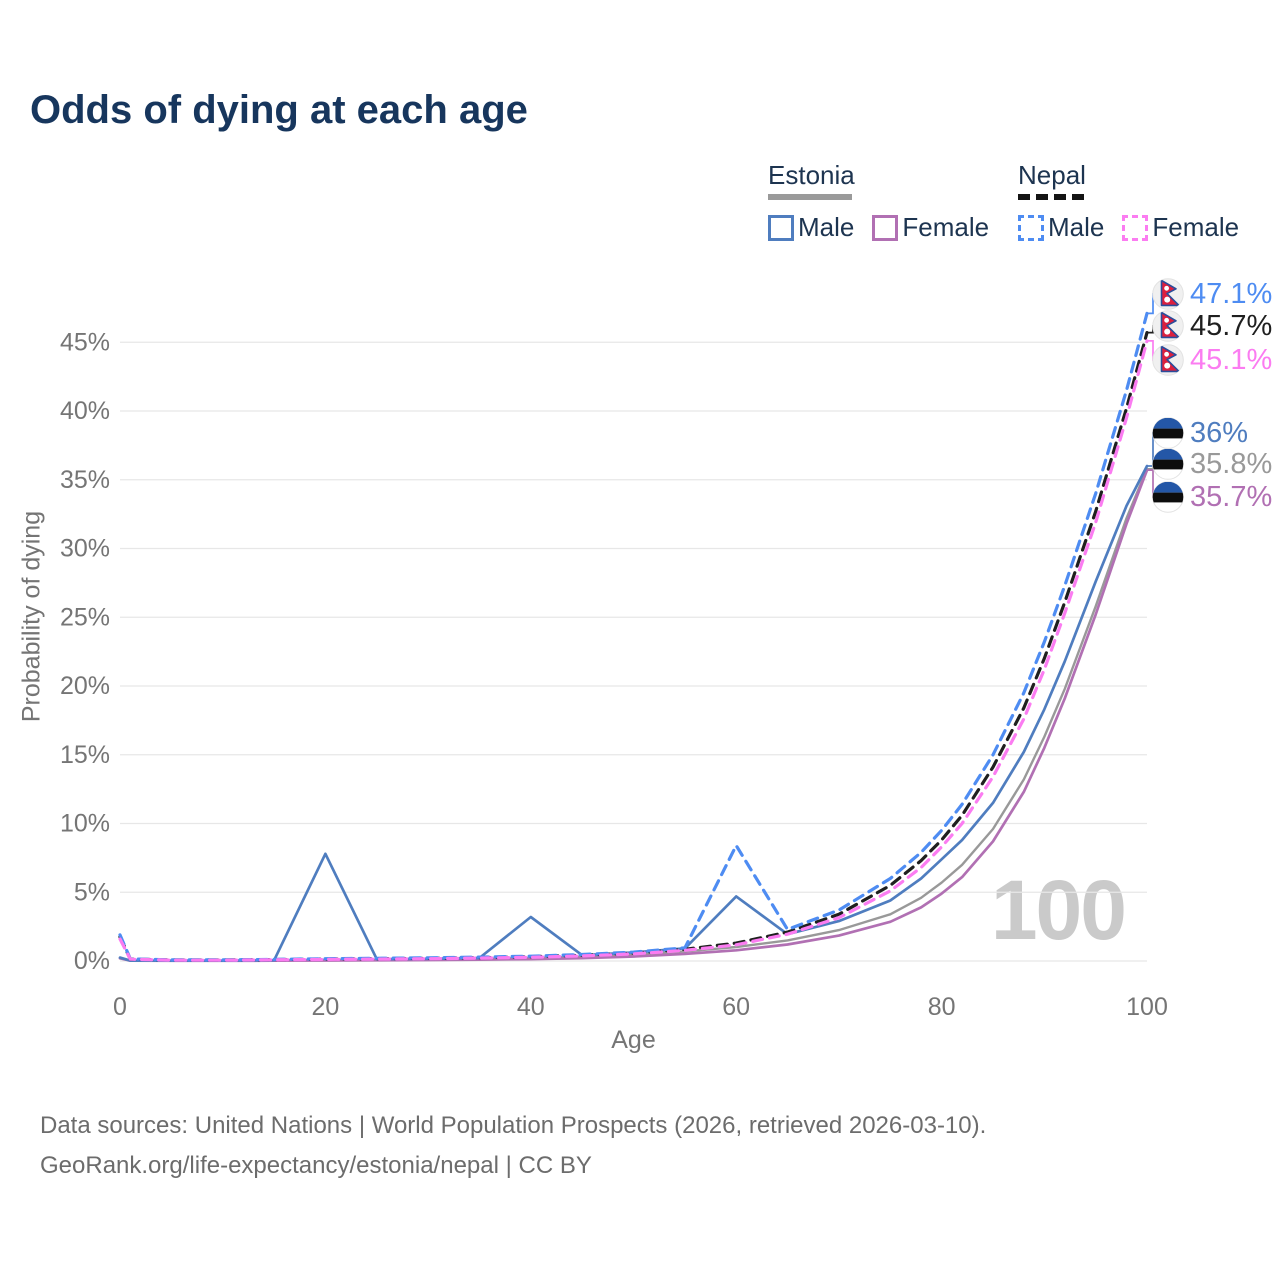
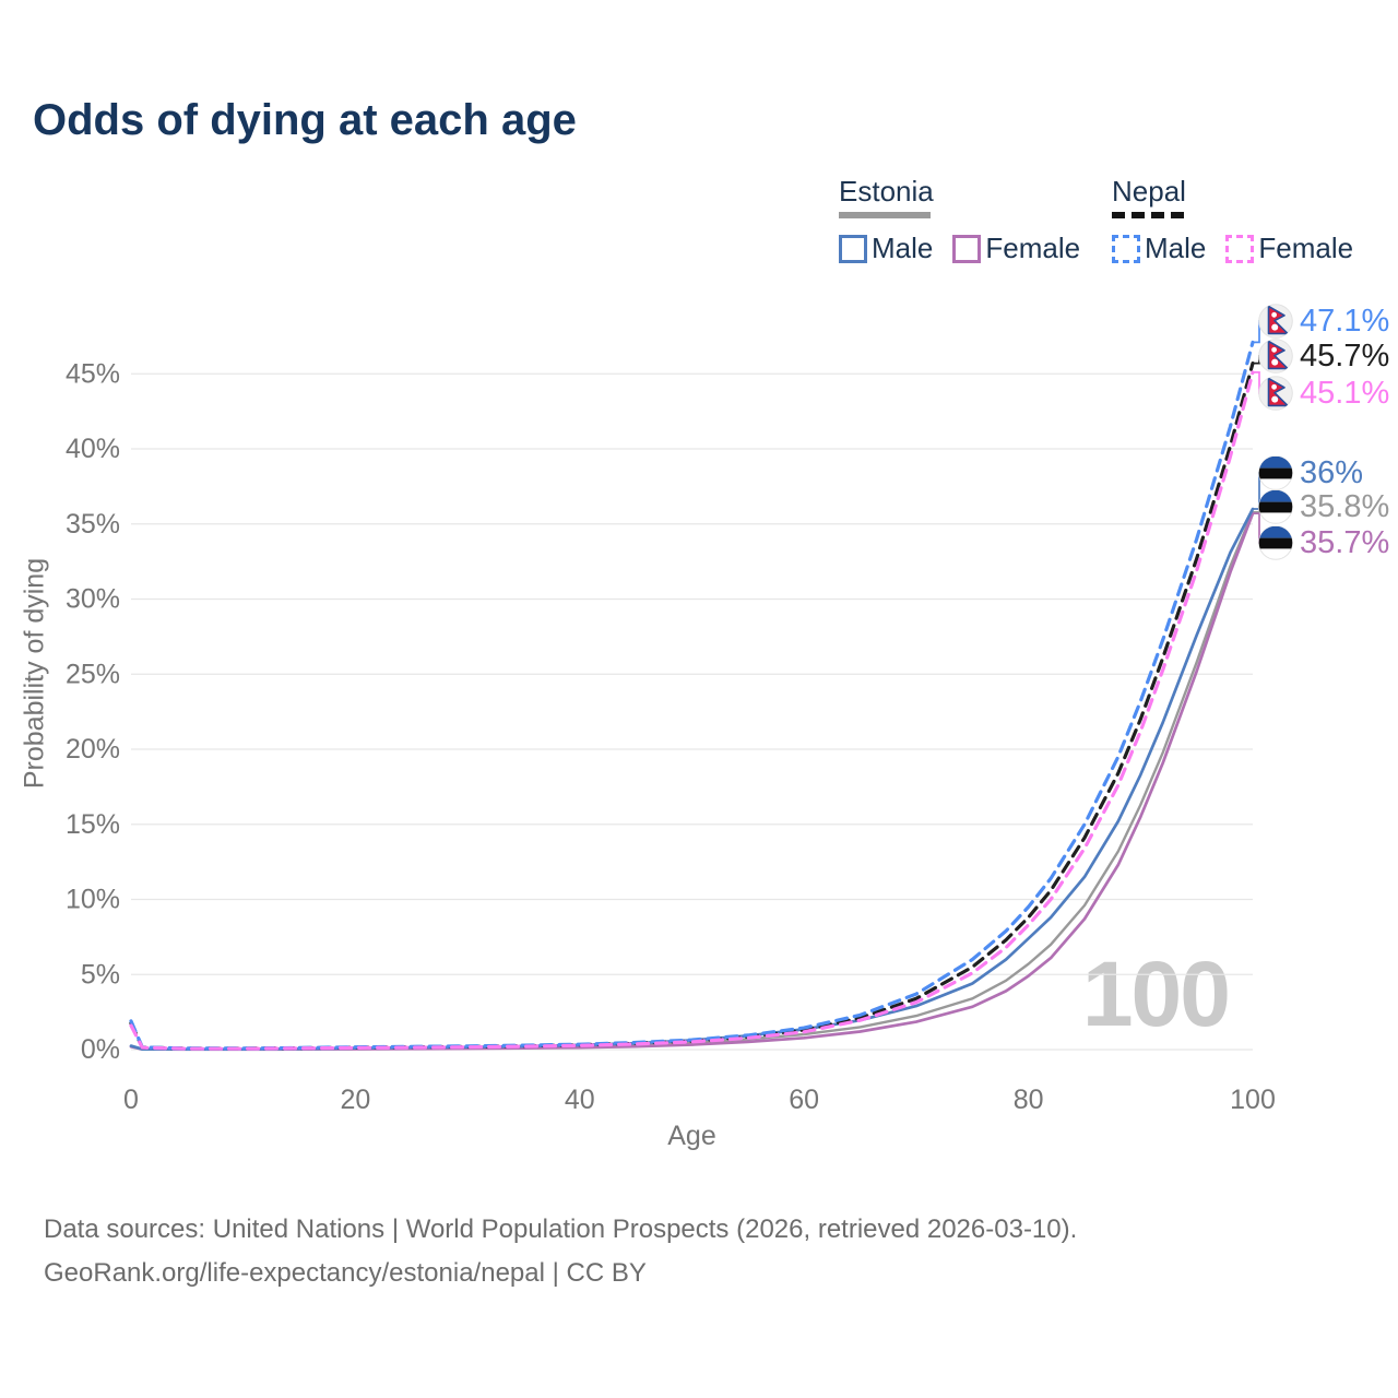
Estonia Male/20: 7.8% -> 0.1%
Estonia Male/40: 3.2% -> 0.3%
Nepal Male/60: 8.4% -> 1.4%
Estonia Male/60: 4.7% -> 1.4%
